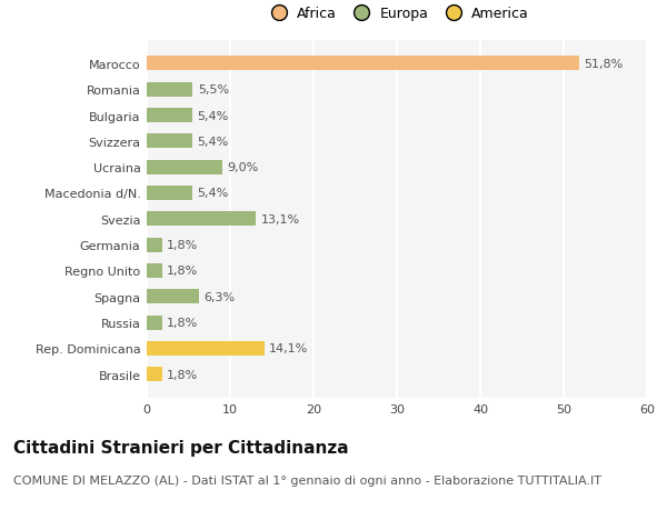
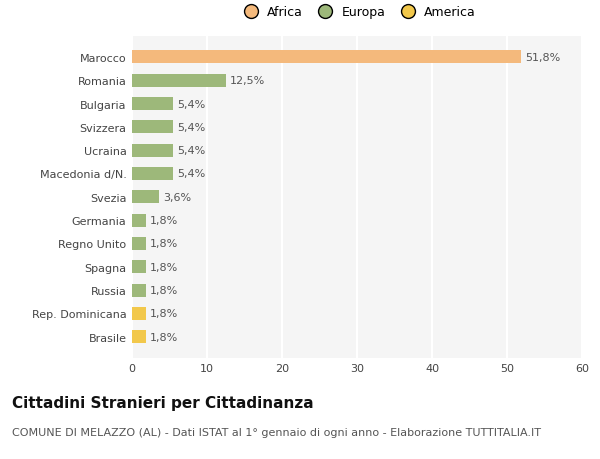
Romania: 5,5% -> 12,5%
Ucraina: 9,0% -> 5,4%
Svezia: 13,1% -> 3,6%
Spagna: 6,3% -> 1,8%
Rep. Dominicana: 14,1% -> 1,8%
